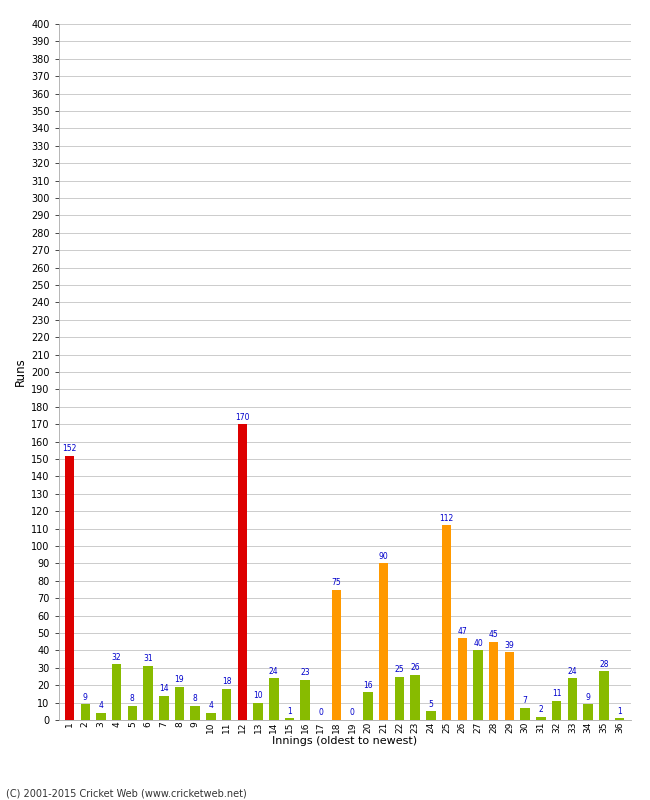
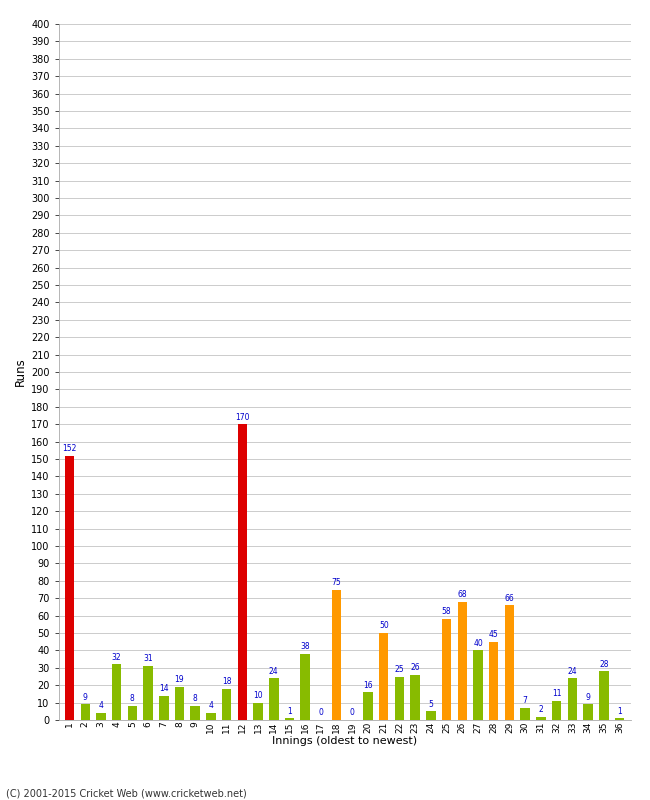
16: 23 -> 38
21: 90 -> 50
25: 112 -> 58
26: 47 -> 68
29: 39 -> 66
